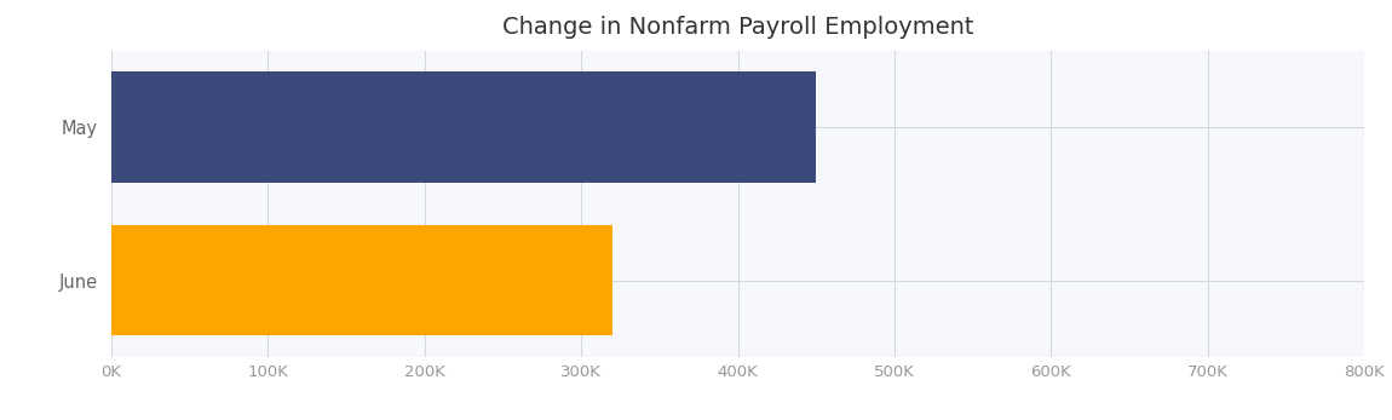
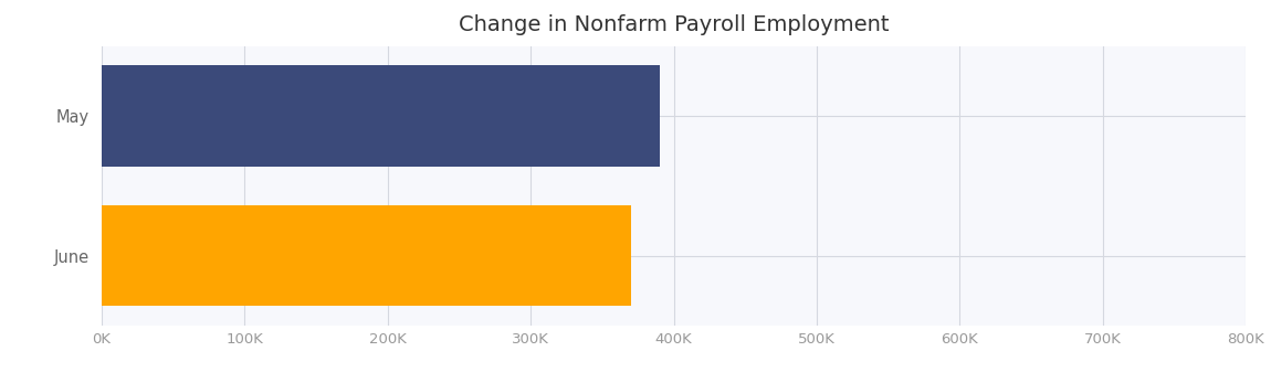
May: 450K -> 390K
June: 320K -> 370K
